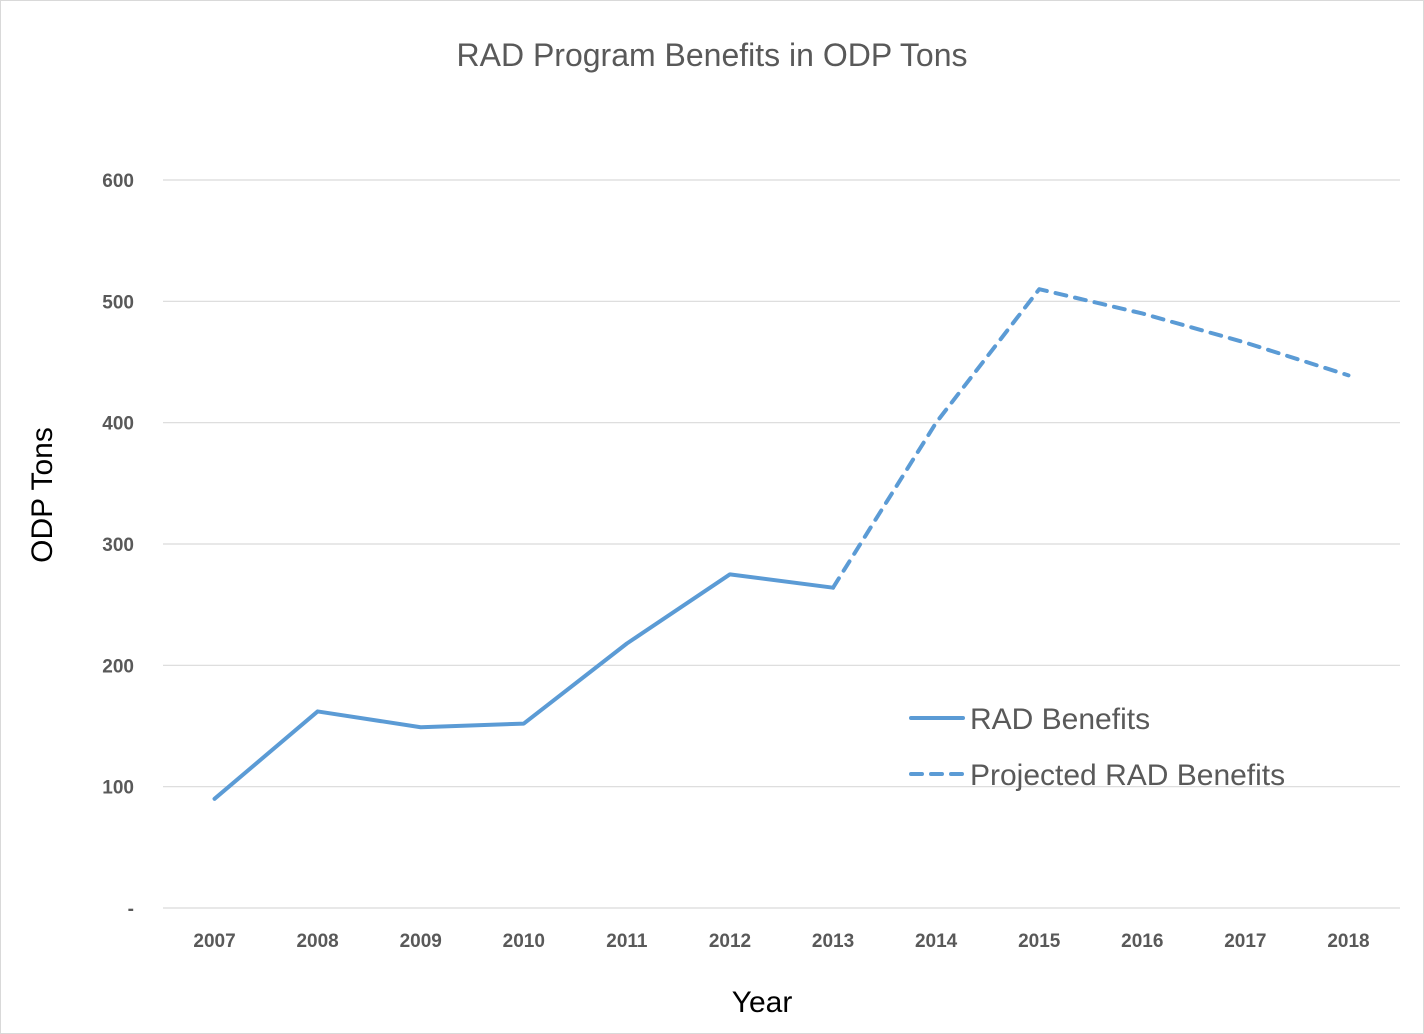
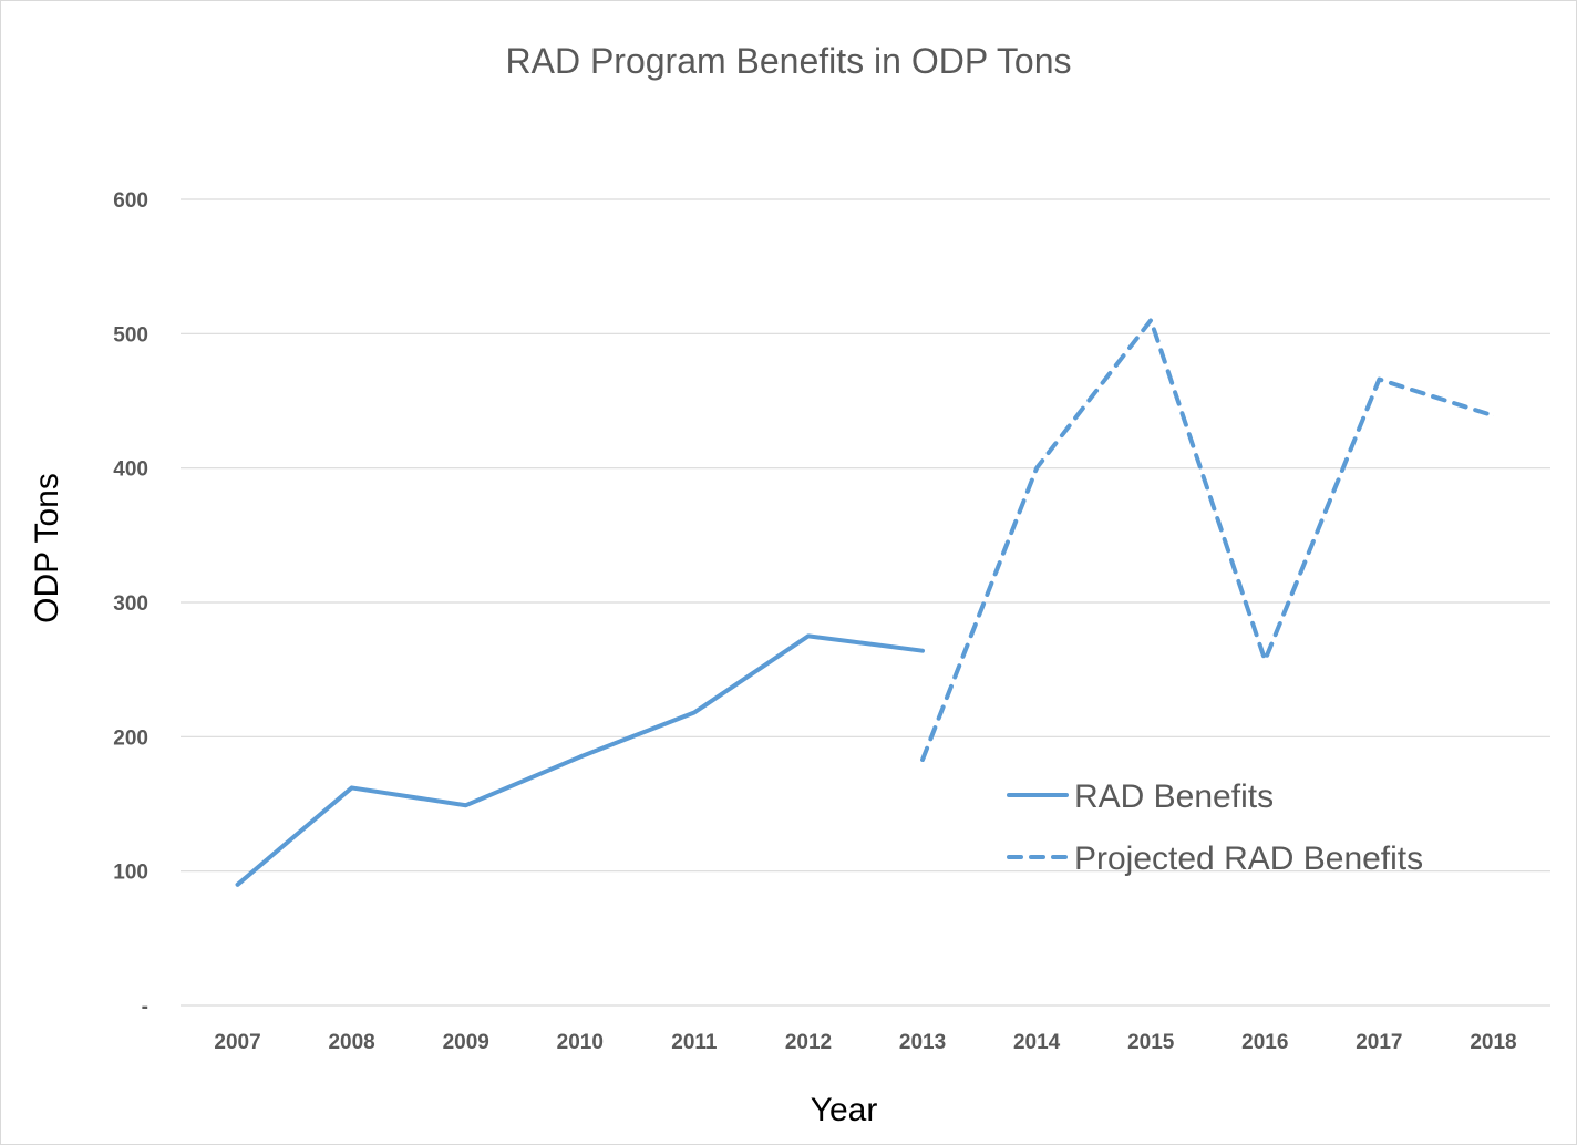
RAD Benefits/2010: 152 -> 185
Projected RAD Benefits/2013: 264 -> 183
Projected RAD Benefits/2016: 490 -> 257
